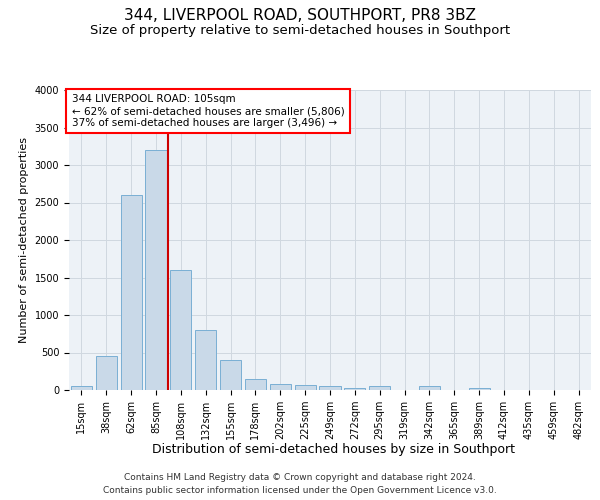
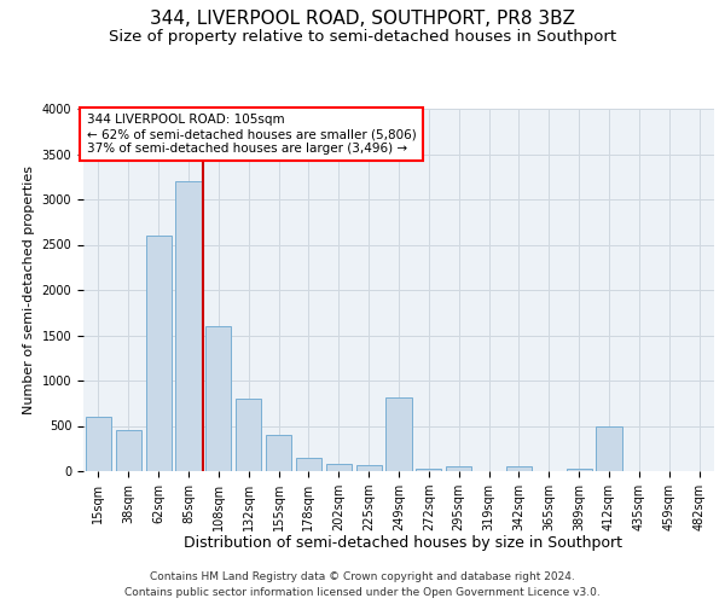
15sqm: 50 -> 600
249sqm: 50 -> 820
412sqm: 0 -> 500
